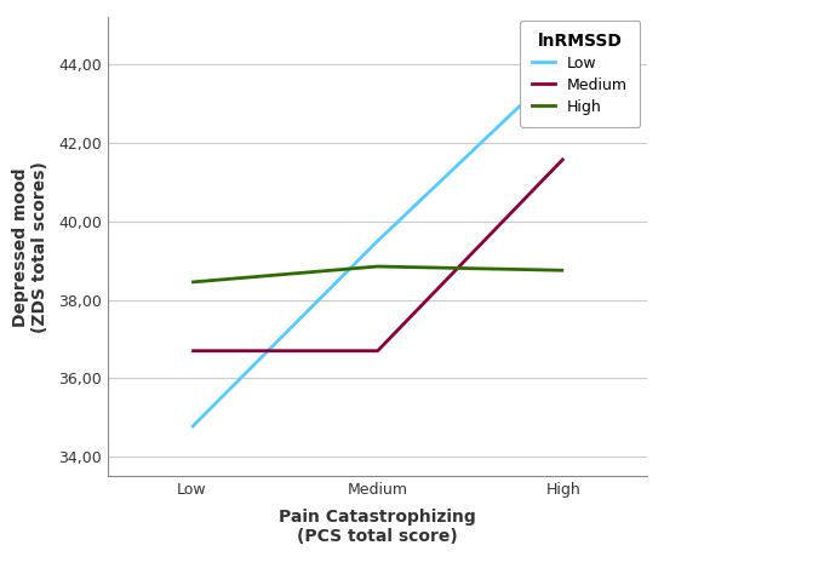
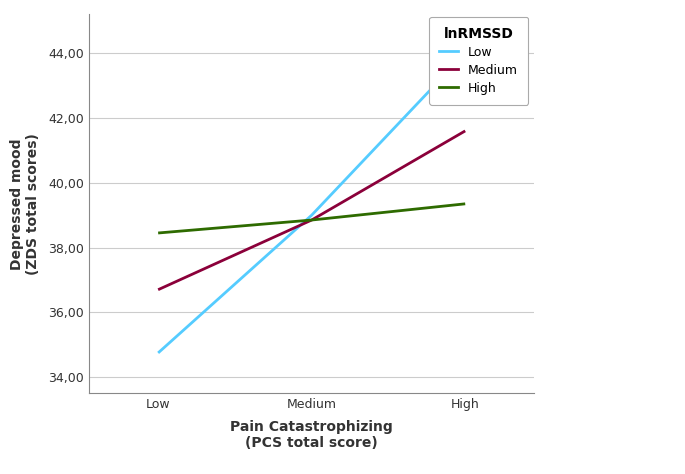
Low/Medium: 39,50 -> 39,00
Medium/Medium: 36,70 -> 38,85
High/High: 38,75 -> 39,35
